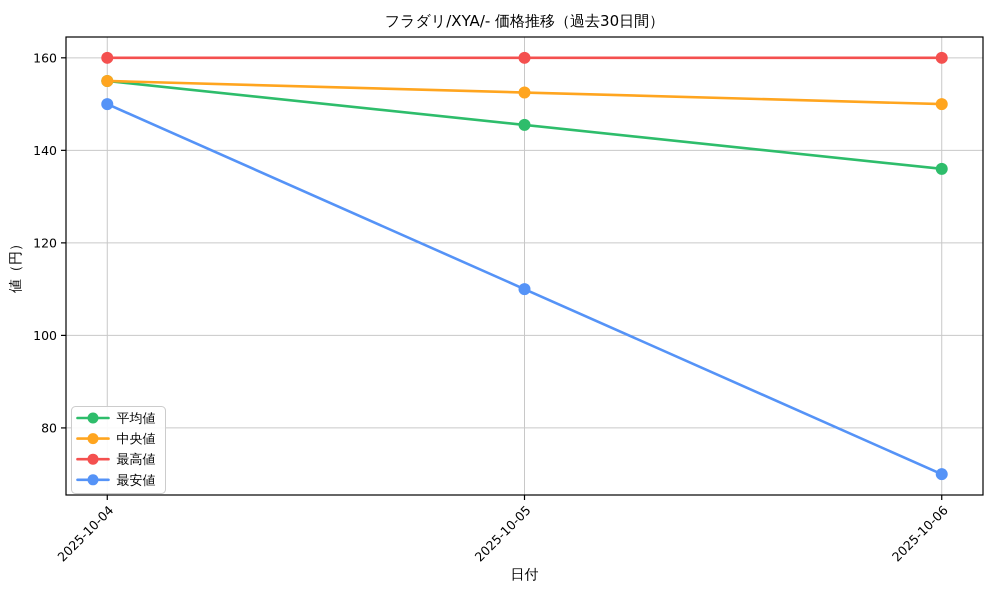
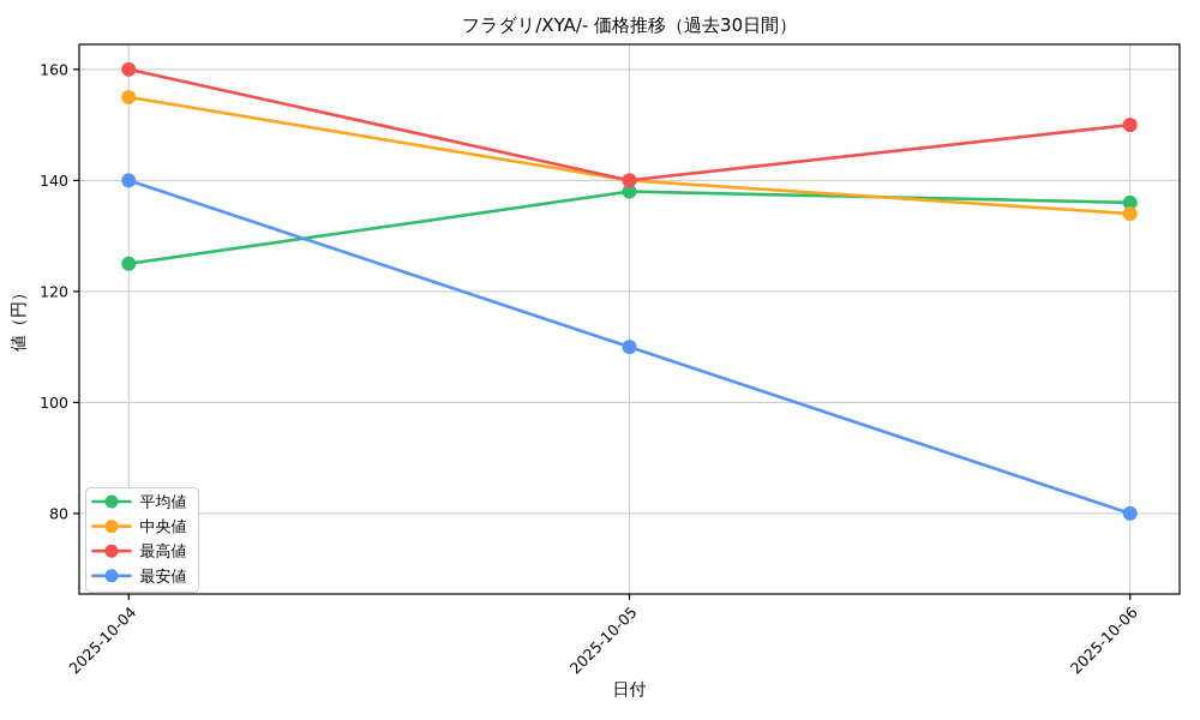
平均値/2025-10-04: 155 -> 125
最安値/2025-10-04: 150 -> 140
平均値/2025-10-05: 146 -> 138
中央値/2025-10-05: 152 -> 140
最高値/2025-10-05: 160 -> 140
中央値/2025-10-06: 150 -> 134
最高値/2025-10-06: 160 -> 150
最安値/2025-10-06: 70 -> 80
